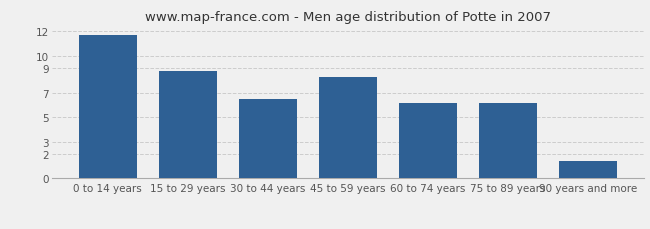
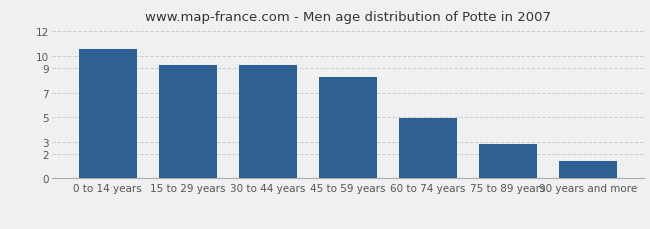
0 to 14 years: 11.7 -> 10.6
15 to 29 years: 8.8 -> 9.3
30 to 44 years: 6.5 -> 9.3
60 to 74 years: 6.2 -> 4.9
75 to 89 years: 6.2 -> 2.8
